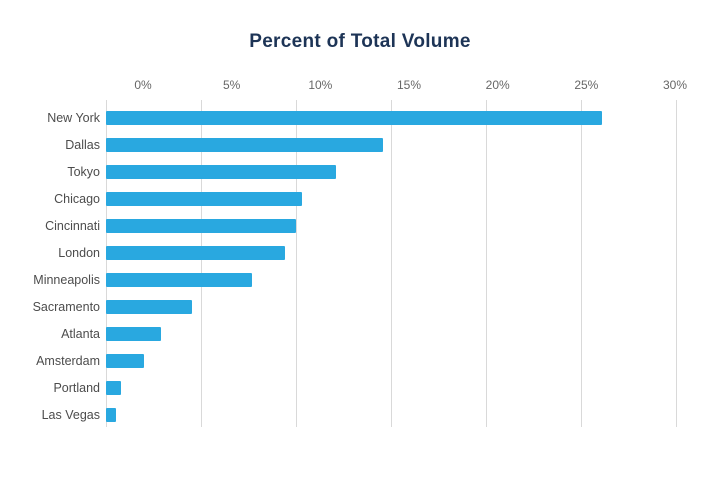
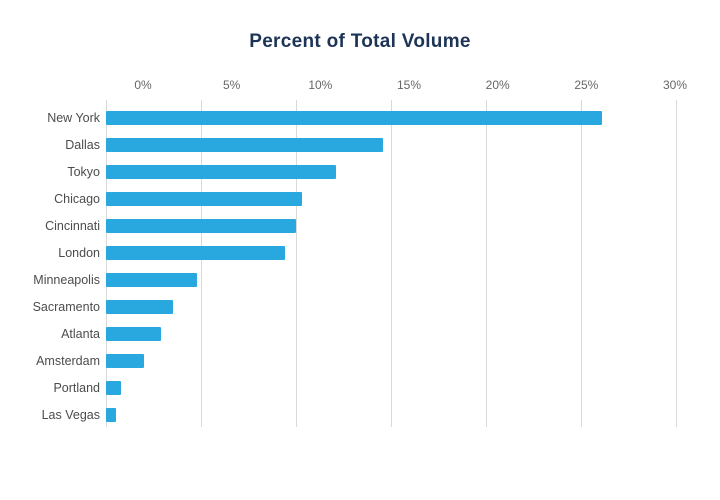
Minneapolis: 7.7% -> 4.8%
Sacramento: 4.5% -> 3.5%
